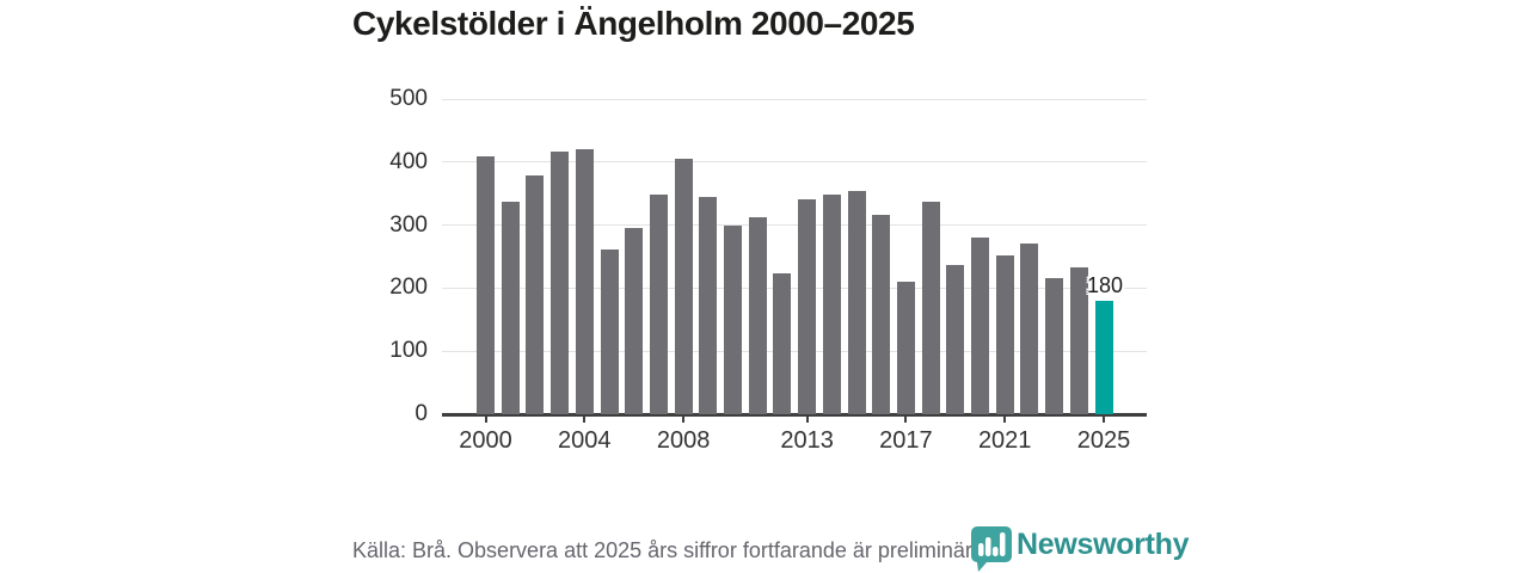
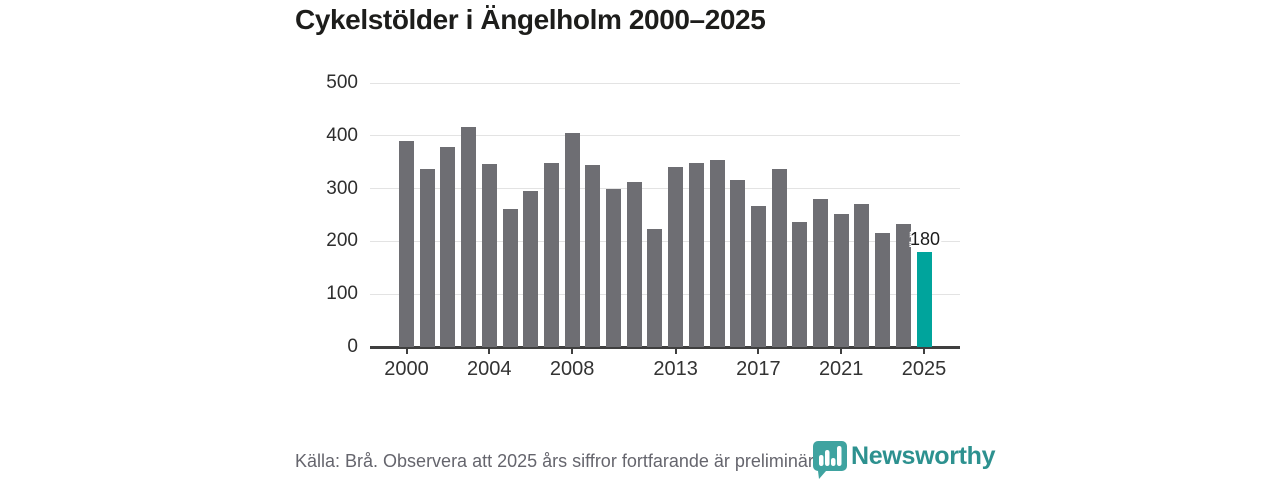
2000: 410 -> 390
2004: 420 -> 350
2017: 210 -> 270
